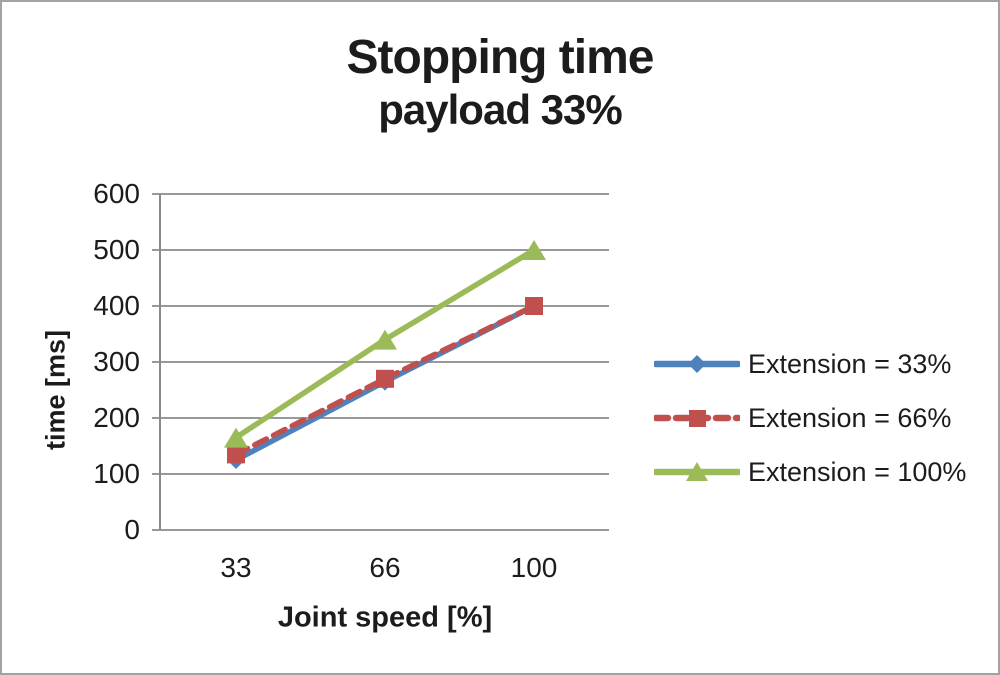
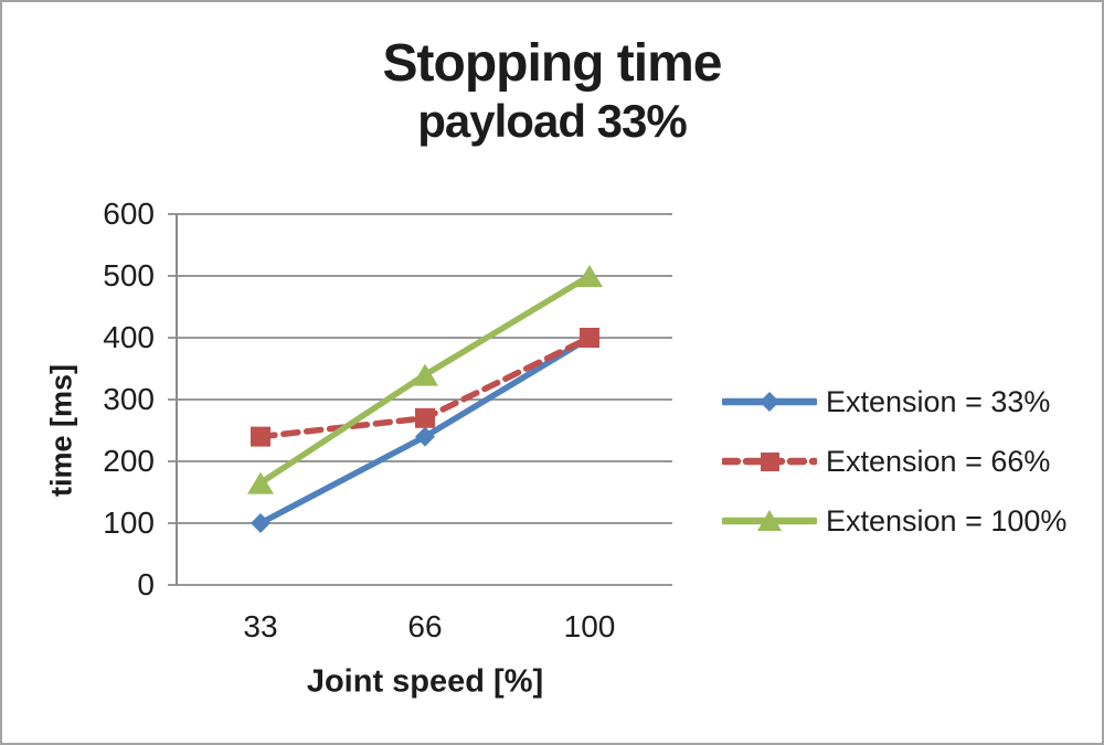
Extension = 33%/33: 120 -> 100
Extension = 66%/33: 140 -> 240
Extension = 33%/66: 260 -> 240
